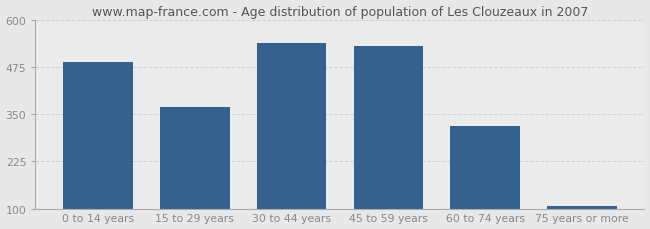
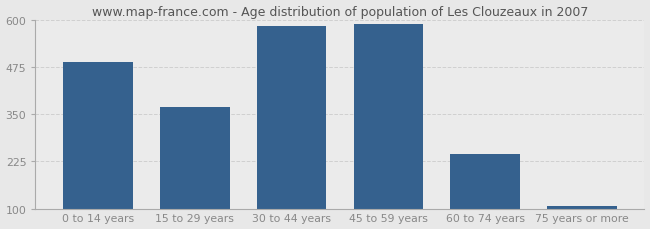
30 to 44 years: 540 -> 585
45 to 59 years: 530 -> 590
60 to 74 years: 320 -> 245
